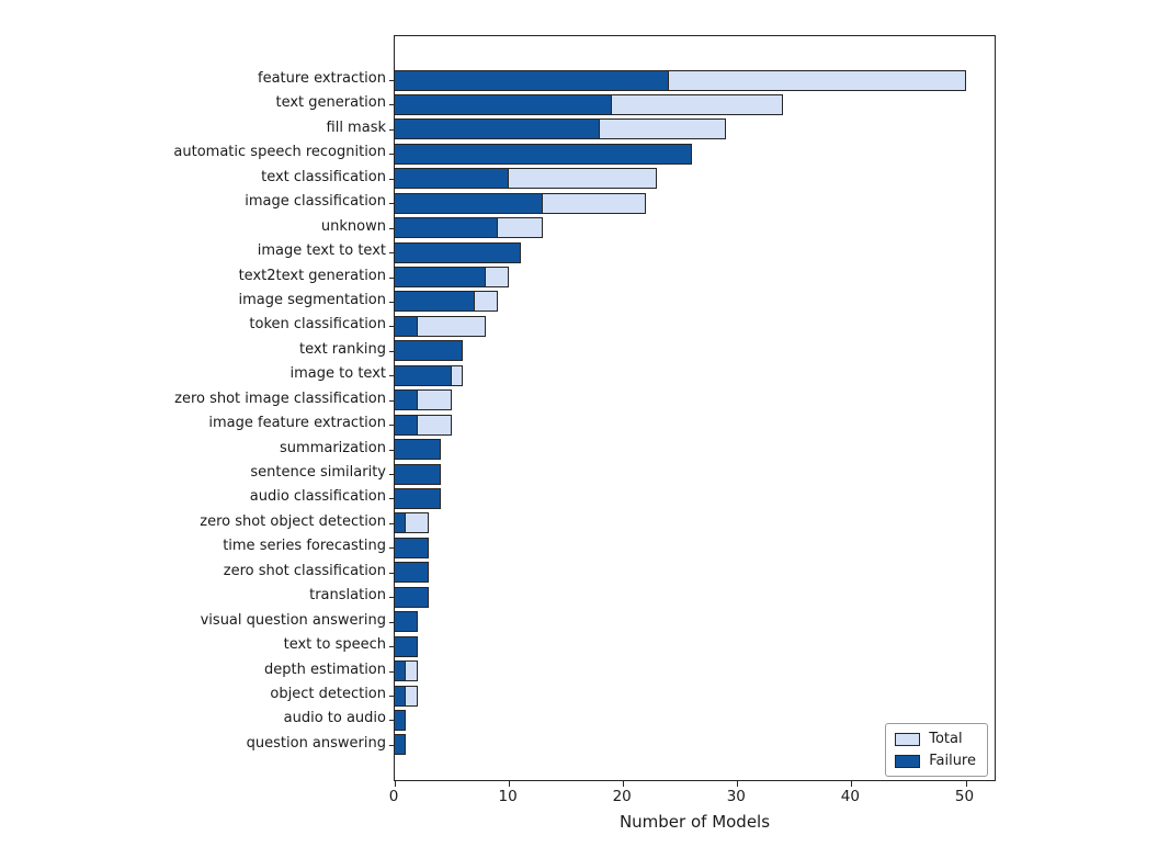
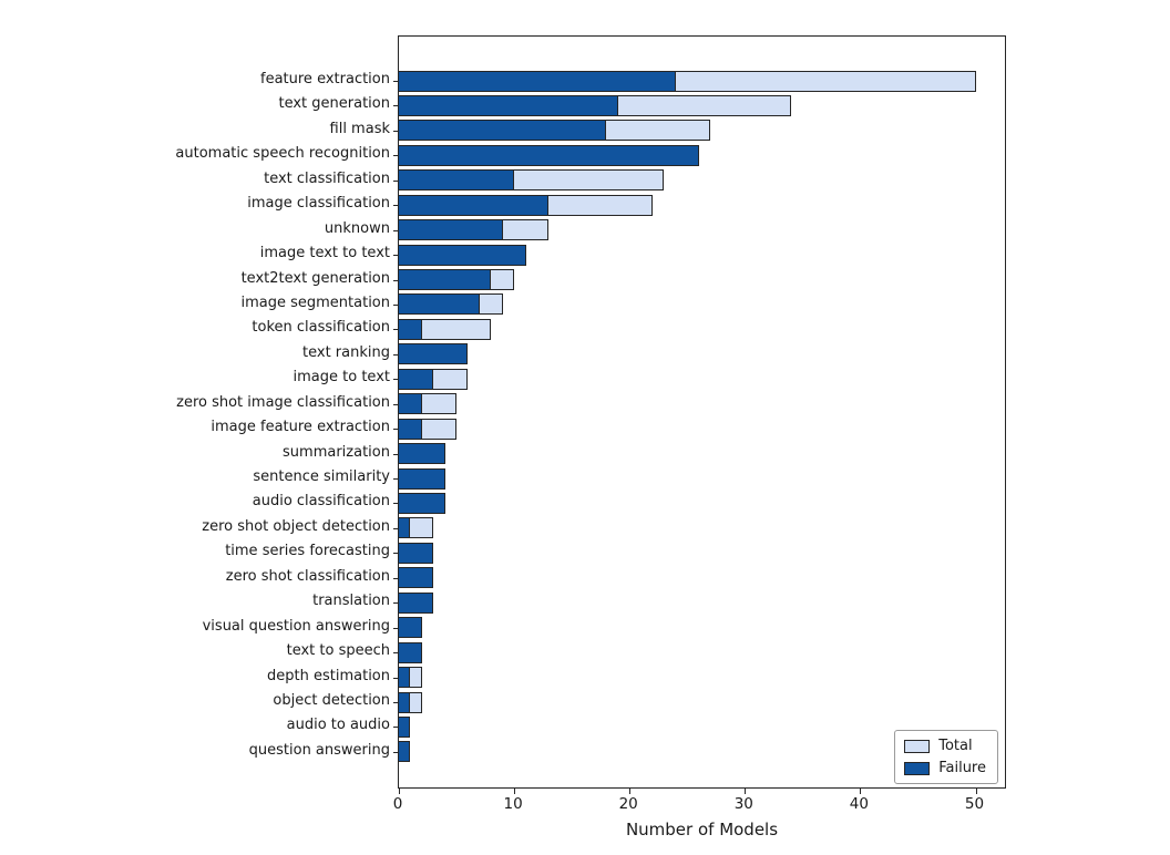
Total/fill mask: 29 -> 27
Failure/image to text: 5 -> 3
